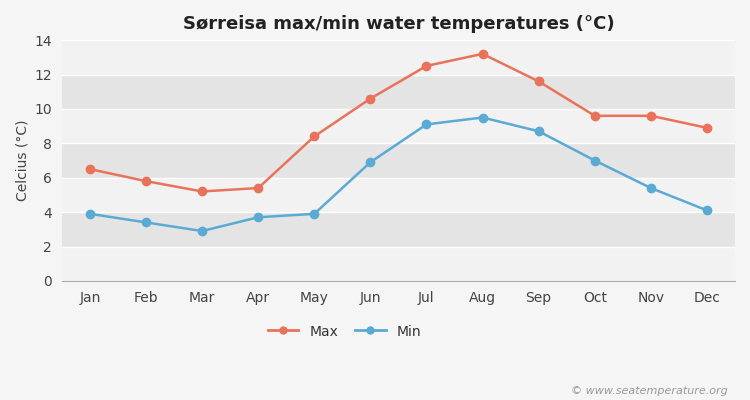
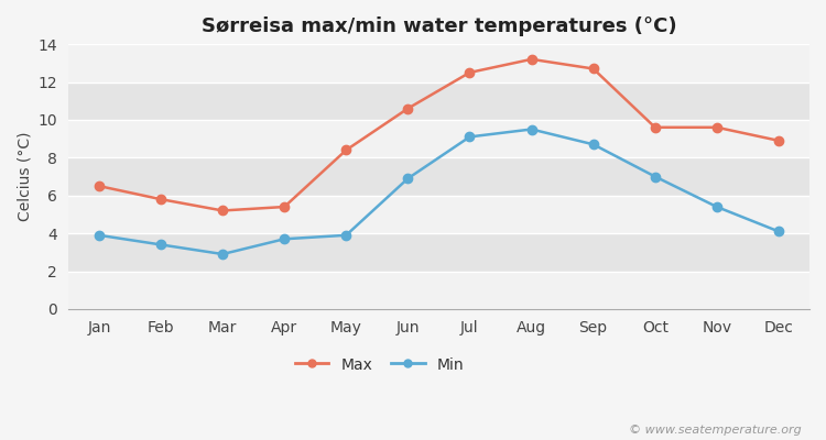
Max/Sep: 11.6 -> 12.7
